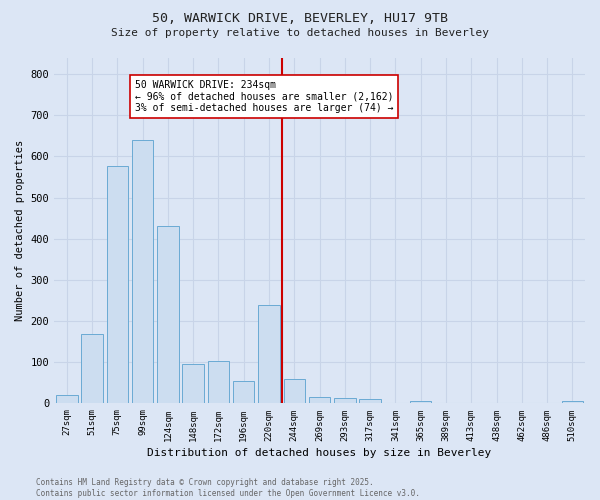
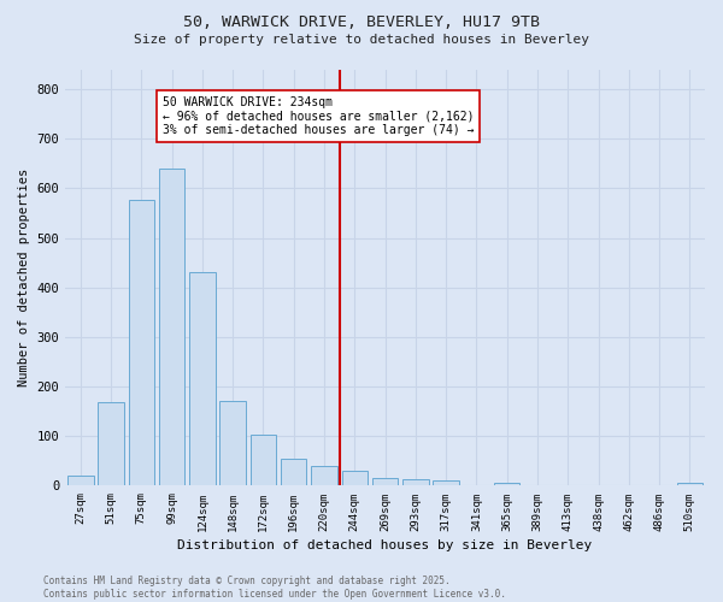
148sqm: 95 -> 170
220sqm: 240 -> 40
244sqm: 60 -> 30
